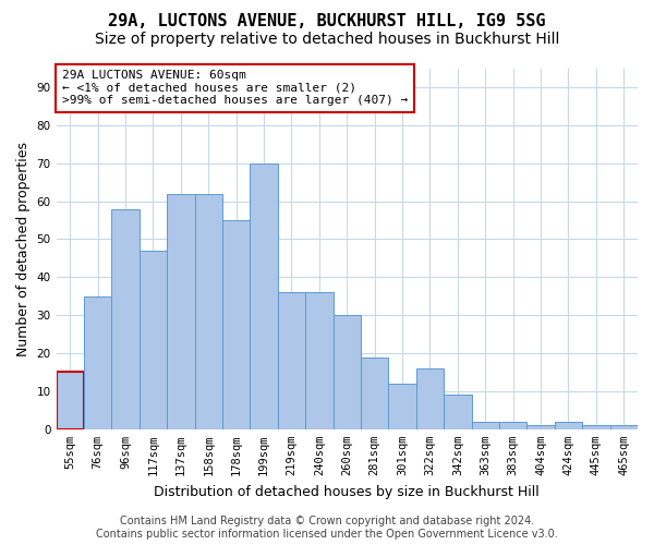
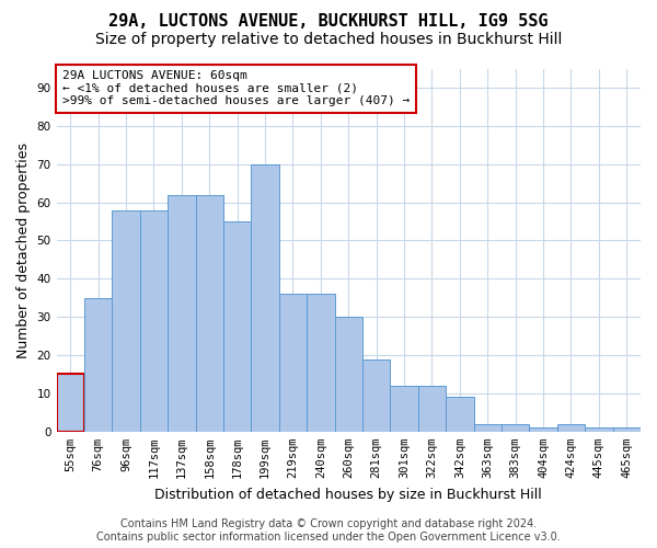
117sqm: 47 -> 58
322sqm: 16 -> 12
